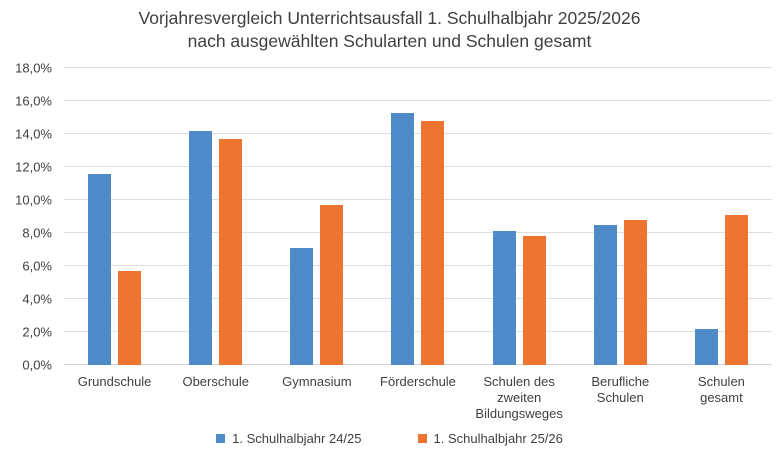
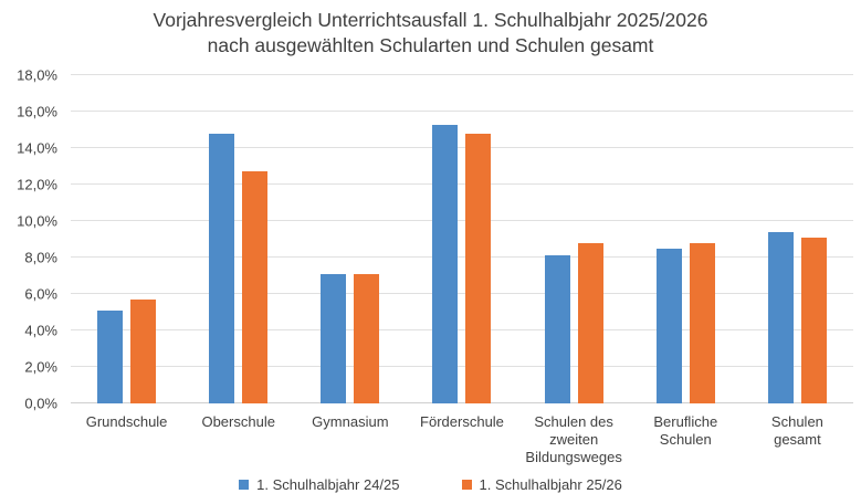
1. Schulhalbjahr 24/25/Grundschule: 11,6% -> 5,1%
1. Schulhalbjahr 24/25/Oberschule: 14,2% -> 14,8%
1. Schulhalbjahr 25/26/Oberschule: 13,7% -> 12,7%
1. Schulhalbjahr 25/26/Gymnasium: 9,7% -> 7,1%
1. Schulhalbjahr 25/26/Schulen des zweiten Bildungsweges: 7,8% -> 8,8%
1. Schulhalbjahr 24/25/Schulen gesamt: 2,2% -> 9,4%
